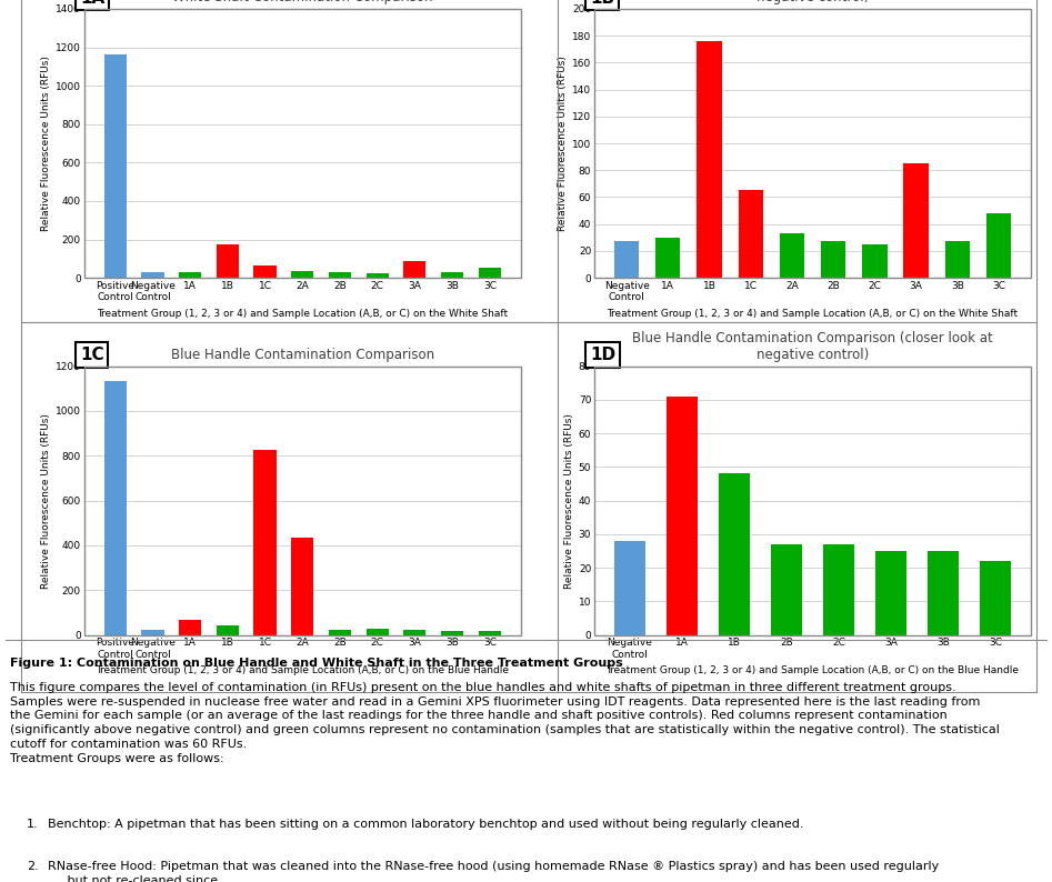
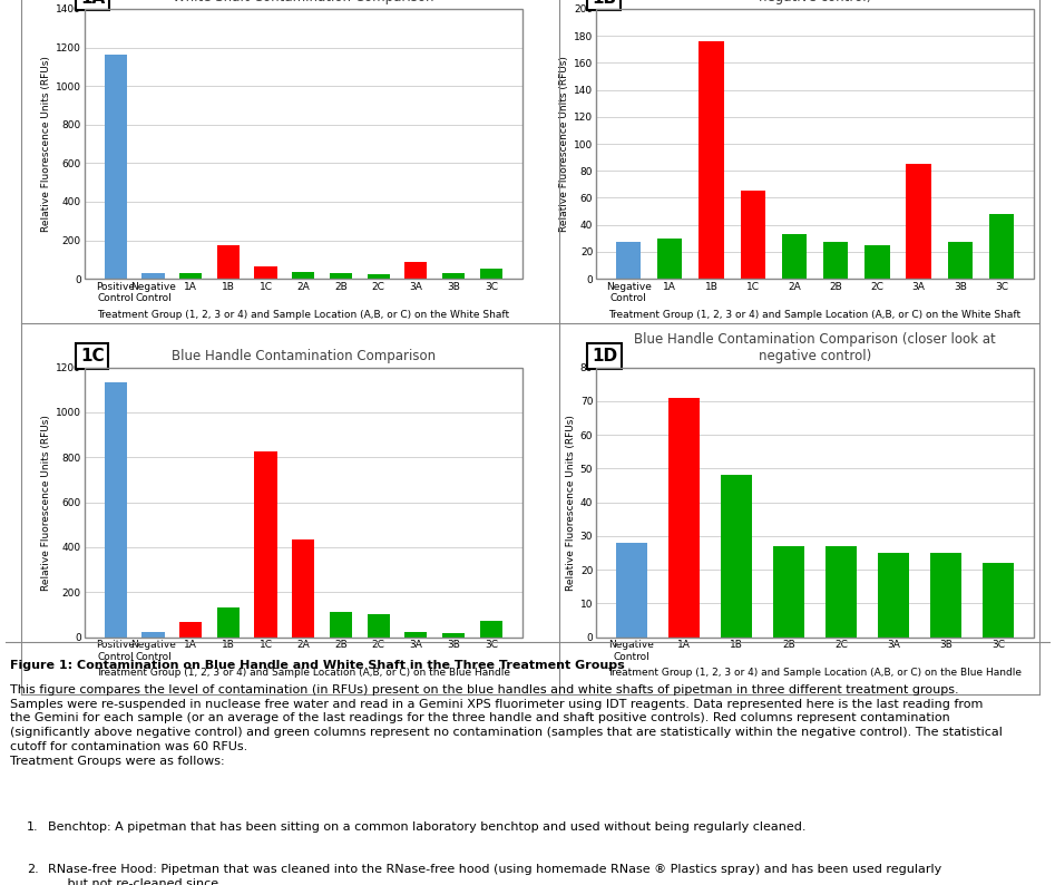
Blue Handle Contamination Comparison/1B: 45 -> 130
Blue Handle Contamination Comparison/2B: 25 -> 110
Blue Handle Contamination Comparison/2C: 30 -> 100
Blue Handle Contamination Comparison/3C: 20 -> 75
